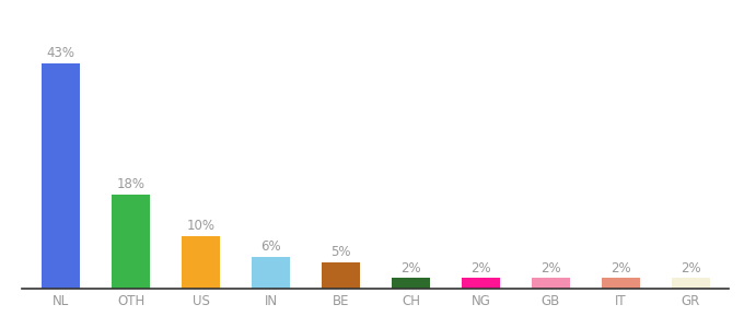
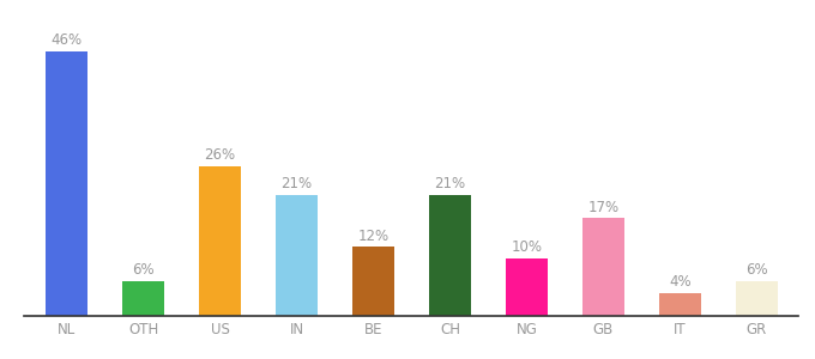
NL: 43% -> 46%
OTH: 18% -> 6%
US: 10% -> 26%
IN: 6% -> 21%
BE: 5% -> 12%
CH: 2% -> 21%
NG: 2% -> 10%
GB: 2% -> 17%
IT: 2% -> 4%
GR: 2% -> 6%
